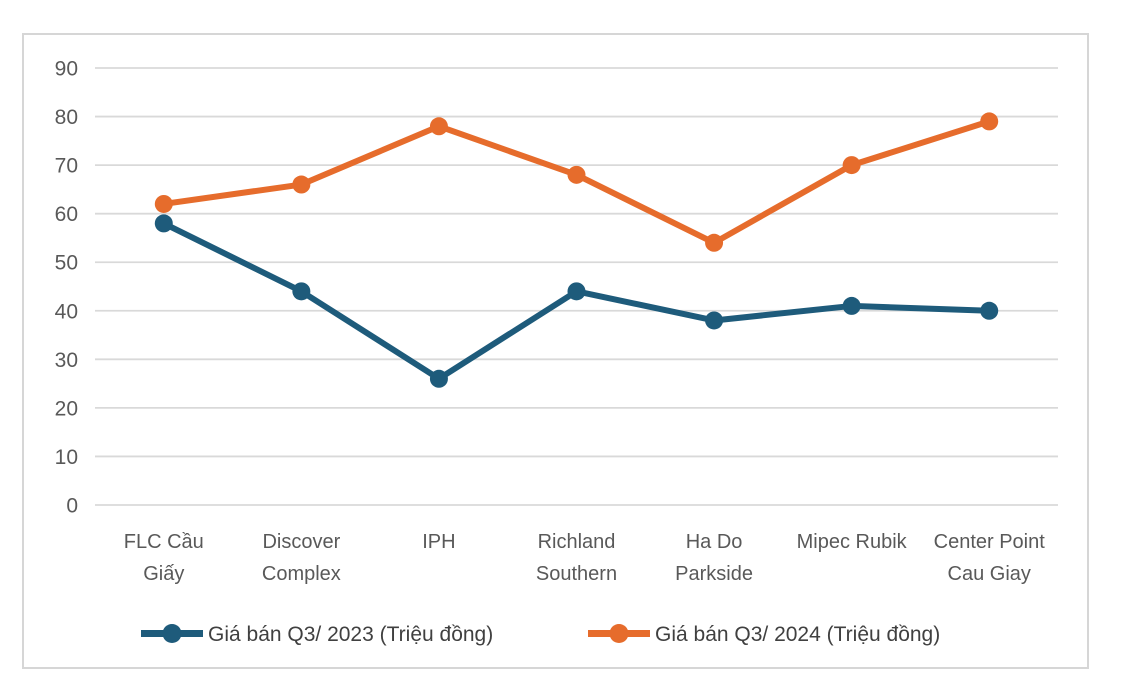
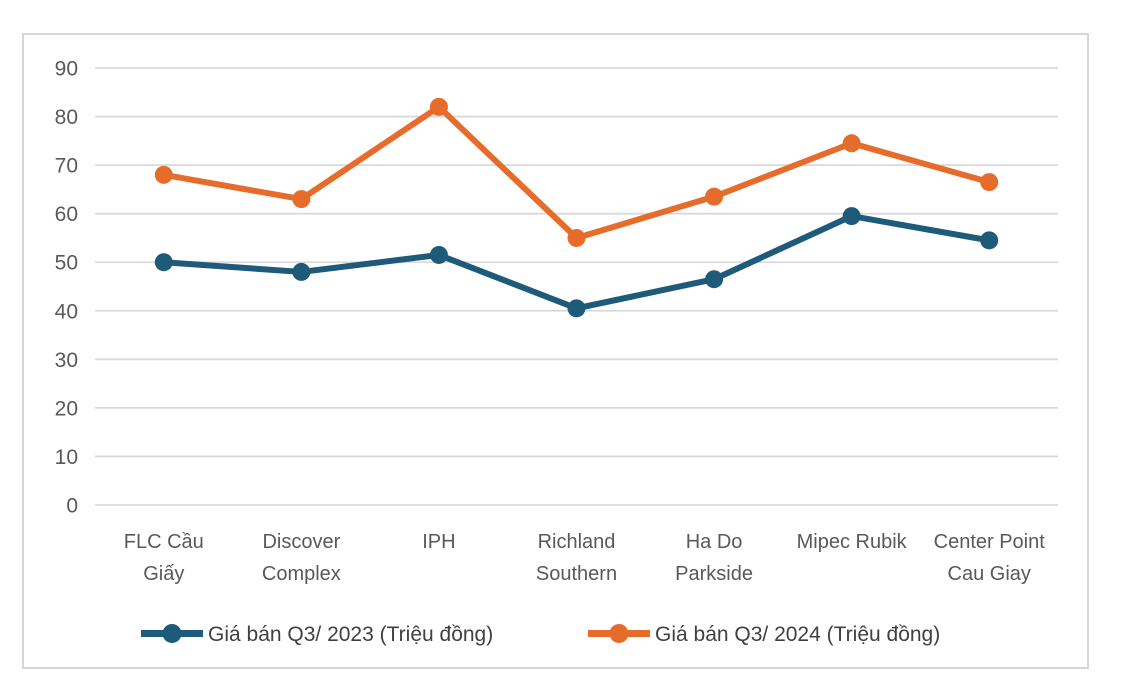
Giá bán Q3/ 2023 (Triệu đồng)/FLC Cầu Giấy: 58 -> 50
Giá bán Q3/ 2024 (Triệu đồng)/FLC Cầu Giấy: 62 -> 68
Giá bán Q3/ 2023 (Triệu đồng)/Discover Complex: 44 -> 48
Giá bán Q3/ 2024 (Triệu đồng)/Discover Complex: 66 -> 63
Giá bán Q3/ 2023 (Triệu đồng)/IPH: 26 -> 52
Giá bán Q3/ 2024 (Triệu đồng)/IPH: 78 -> 82
Giá bán Q3/ 2023 (Triệu đồng)/Richland Southern: 44 -> 40
Giá bán Q3/ 2024 (Triệu đồng)/Richland Southern: 68 -> 55
Giá bán Q3/ 2023 (Triệu đồng)/Ha Do Parkside: 38 -> 46
Giá bán Q3/ 2024 (Triệu đồng)/Ha Do Parkside: 54 -> 64
Giá bán Q3/ 2023 (Triệu đồng)/Mipec Rubik: 41 -> 60
Giá bán Q3/ 2024 (Triệu đồng)/Mipec Rubik: 70 -> 74
Giá bán Q3/ 2023 (Triệu đồng)/Center Point Cau Giay: 40 -> 54
Giá bán Q3/ 2024 (Triệu đồng)/Center Point Cau Giay: 79 -> 66
